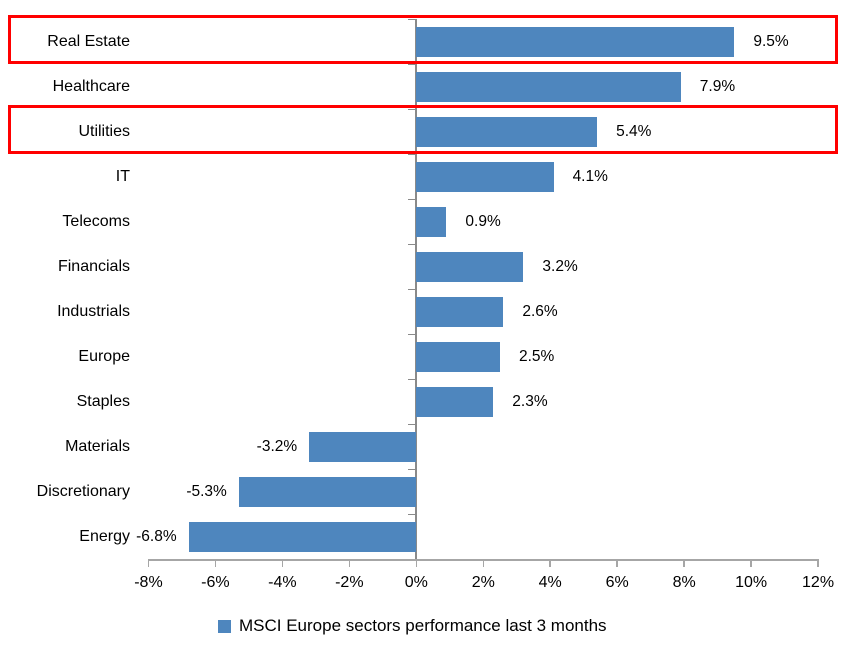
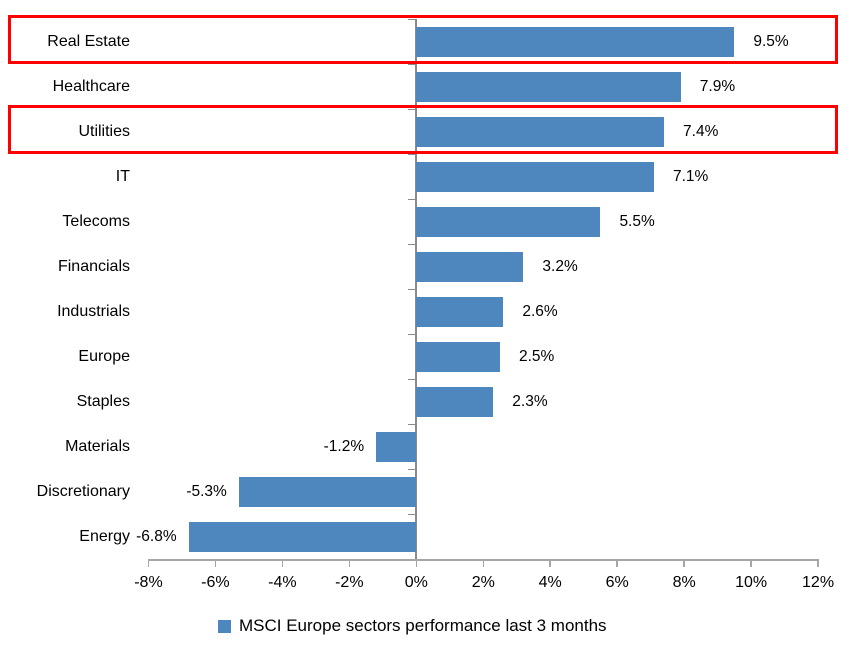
Utilities: 5.4% -> 7.4%
IT: 4.1% -> 7.1%
Telecoms: 0.9% -> 5.5%
Materials: -3.2% -> -1.2%
